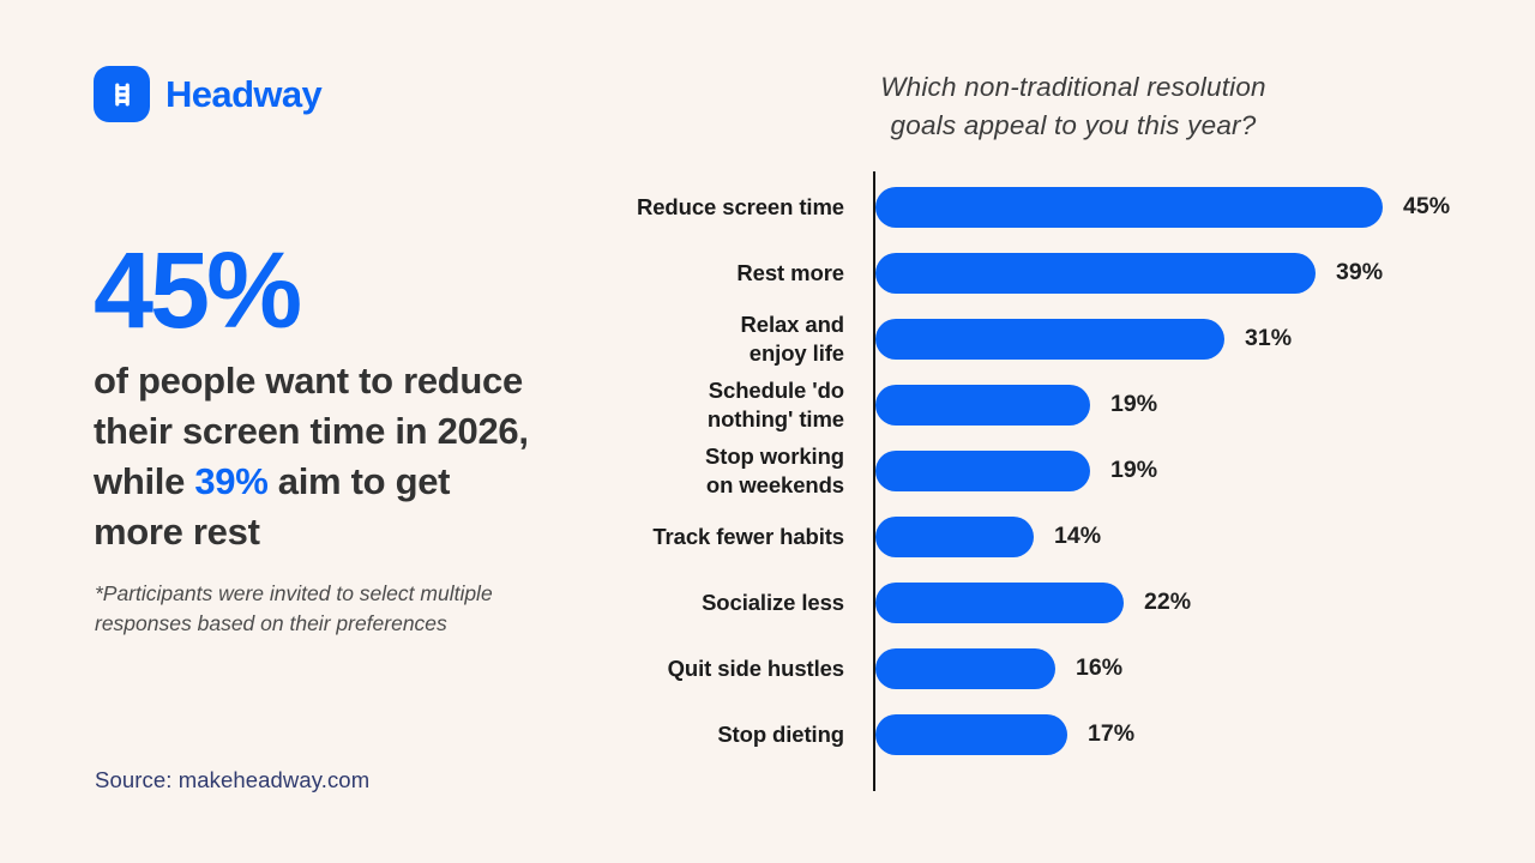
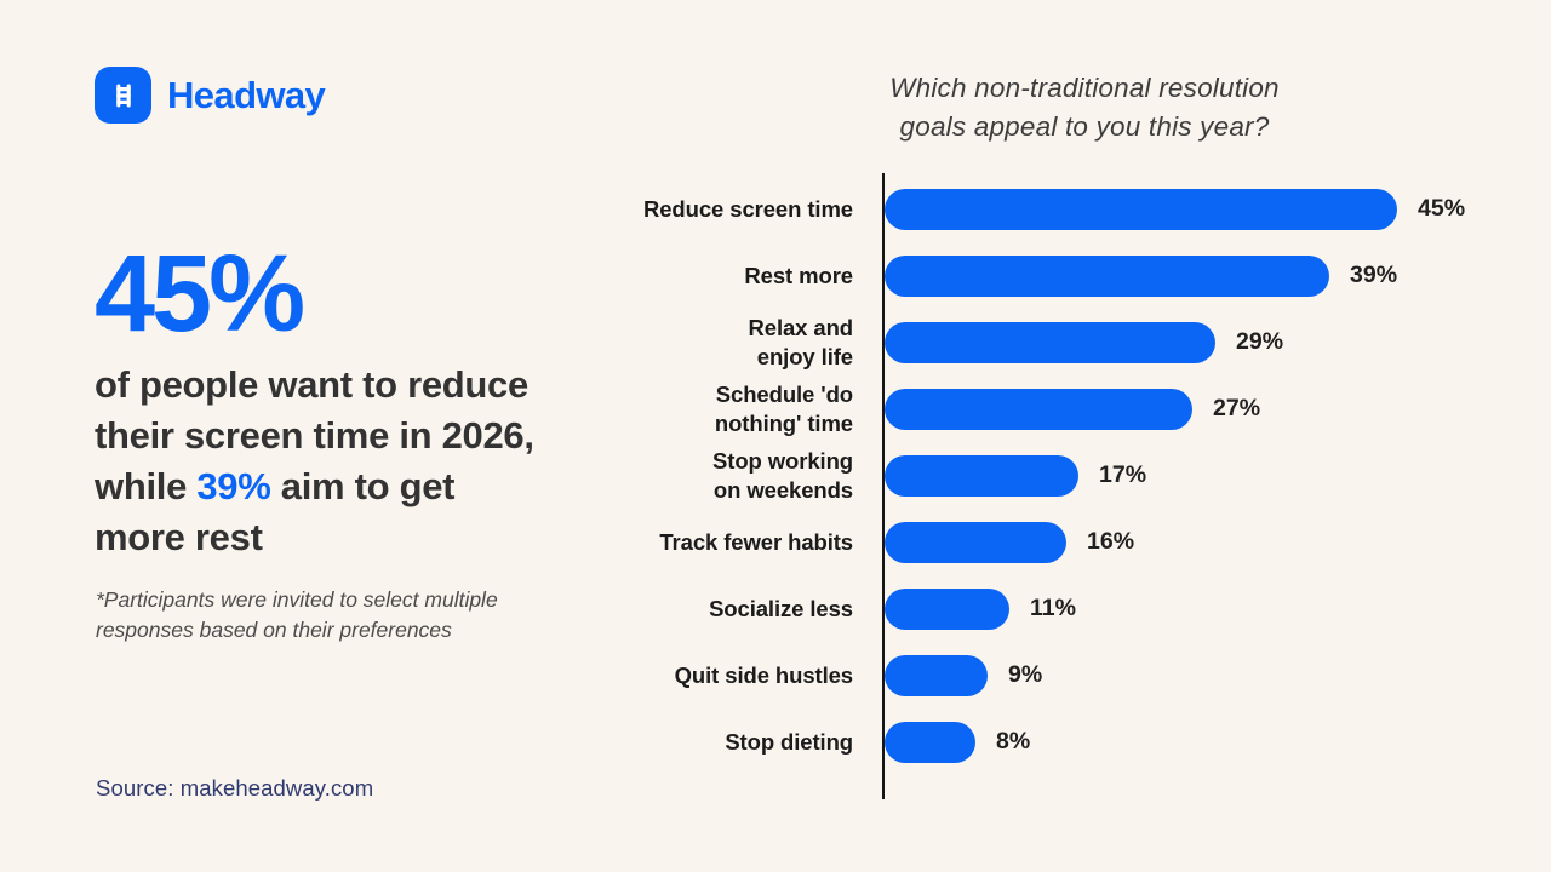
Relax and enjoy life: 31% -> 29%
Schedule 'do nothing' time: 19% -> 27%
Stop working on weekends: 19% -> 17%
Track fewer habits: 14% -> 16%
Socialize less: 22% -> 11%
Quit side hustles: 16% -> 9%
Stop dieting: 17% -> 8%
